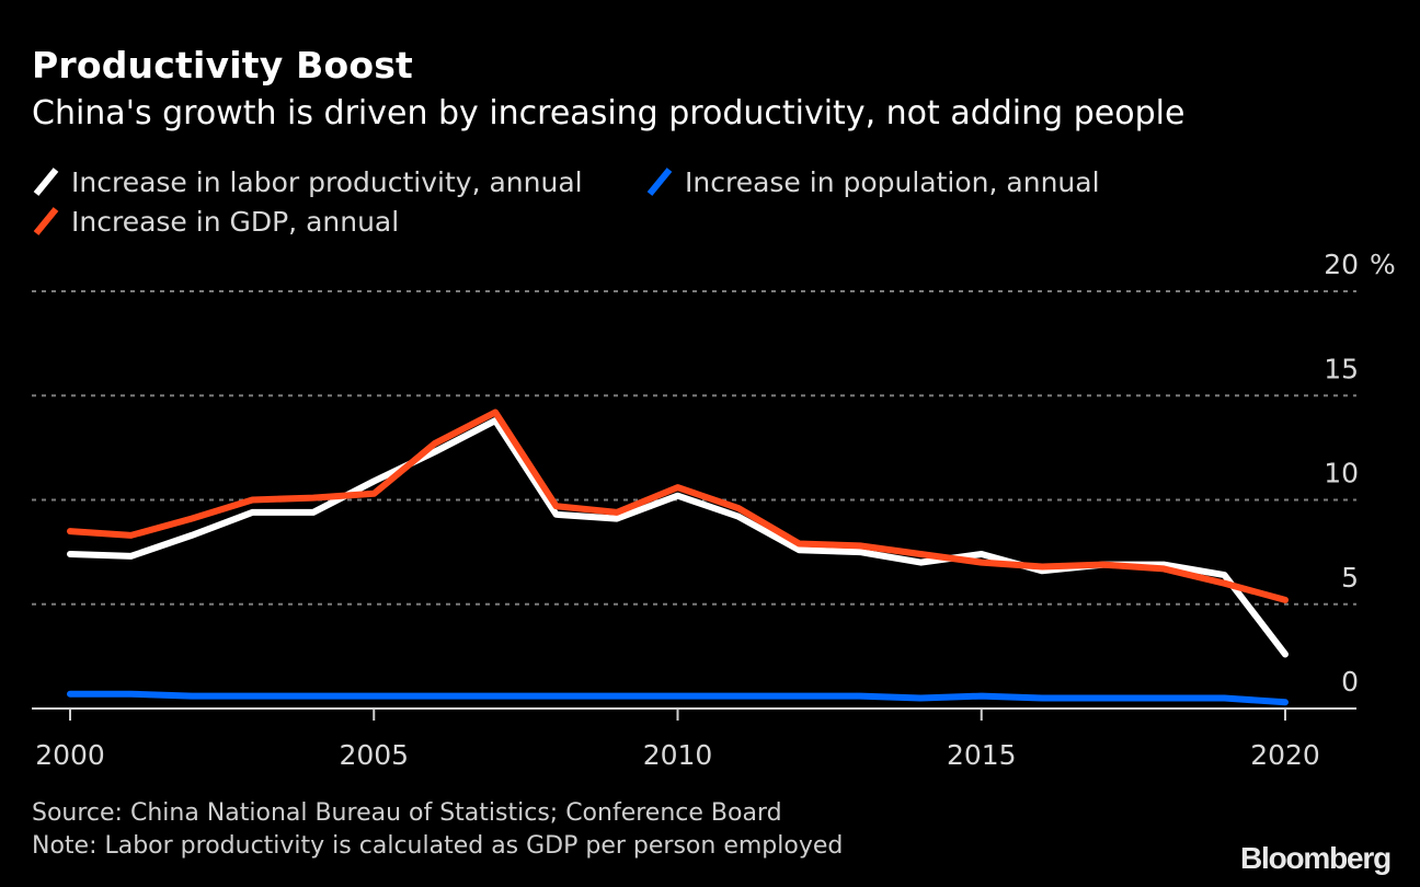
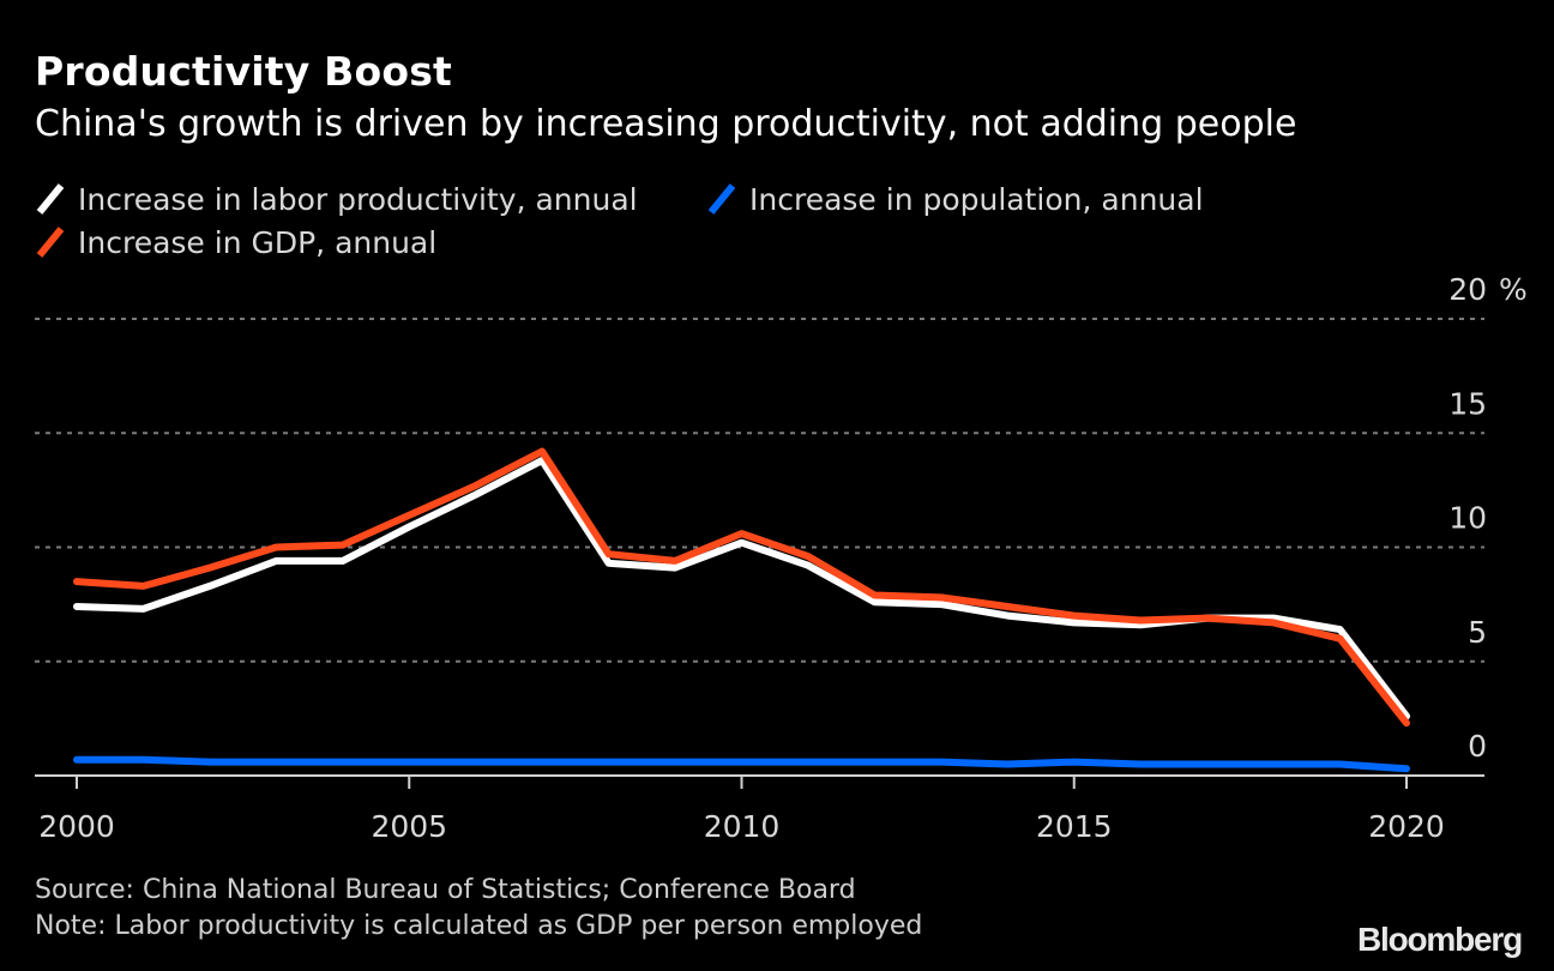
Increase in GDP, annual/2005: 10.3 -> 11.4
Increase in labor productivity, annual/2015: 7.4 -> 6.7
Increase in GDP, annual/2020: 5.2 -> 2.3
